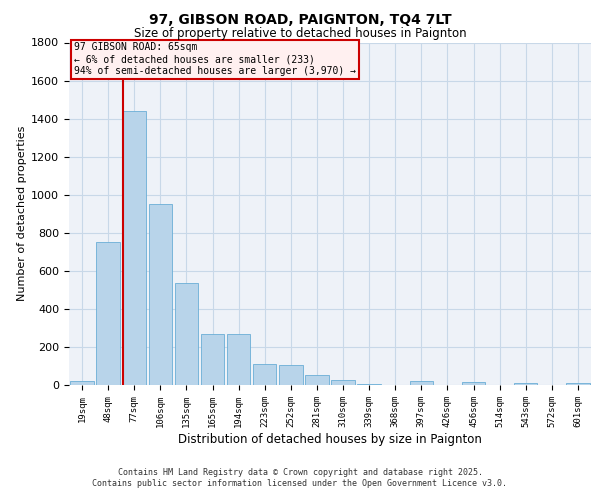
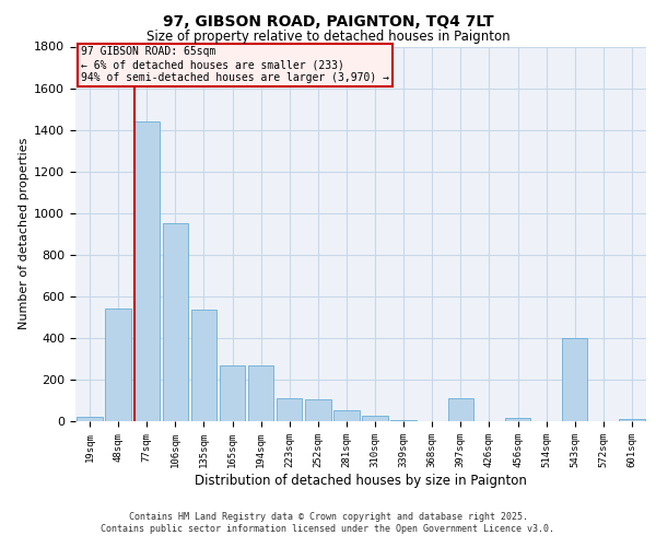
48sqm: 750 -> 540
397sqm: 20 -> 110
543sqm: 10 -> 400
